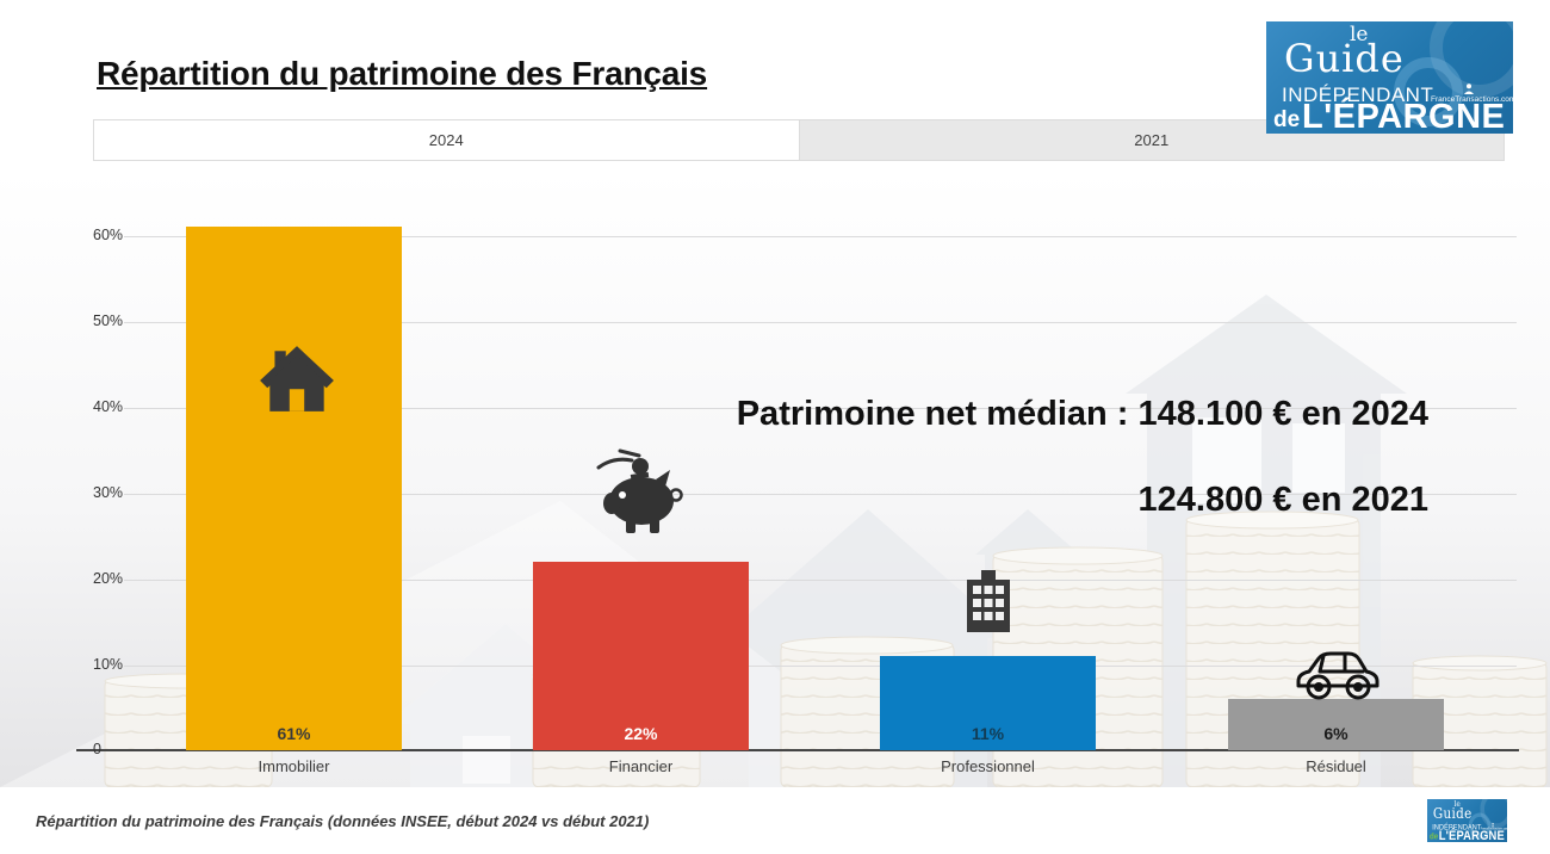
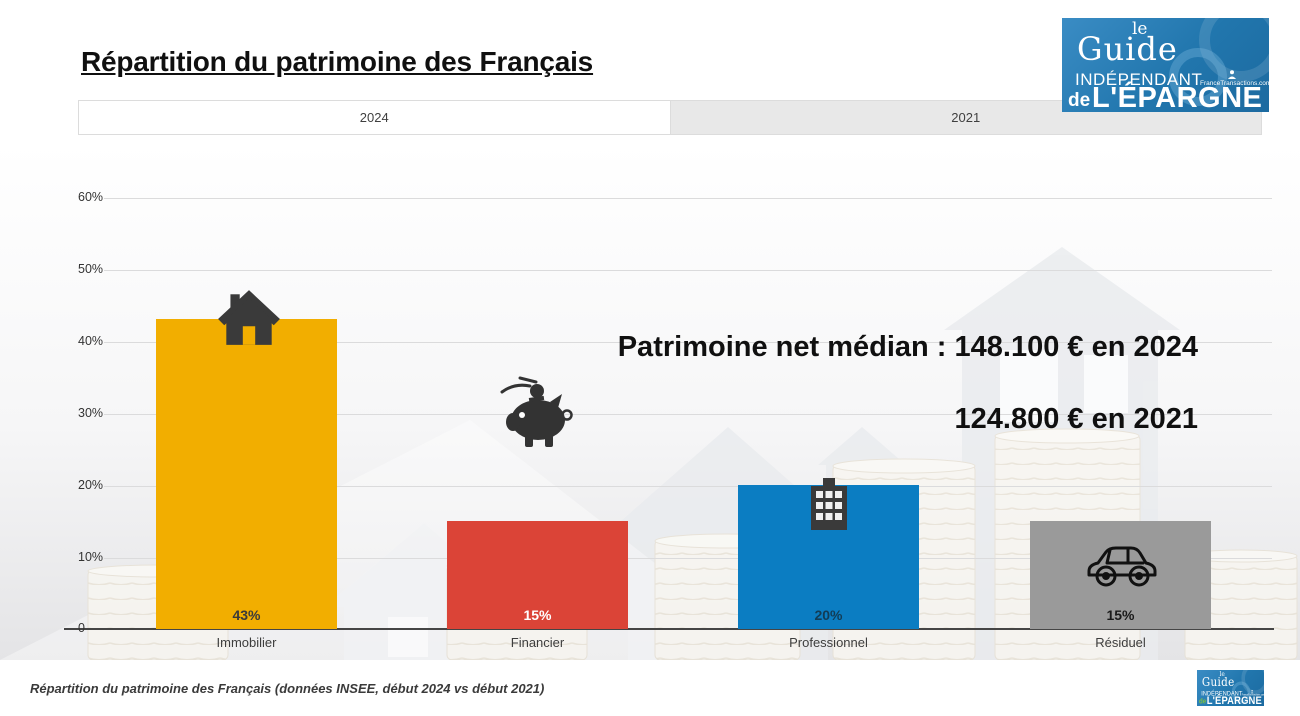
Immobilier: 61% -> 43%
Financier: 22% -> 15%
Professionnel: 11% -> 20%
Résiduel: 6% -> 15%
